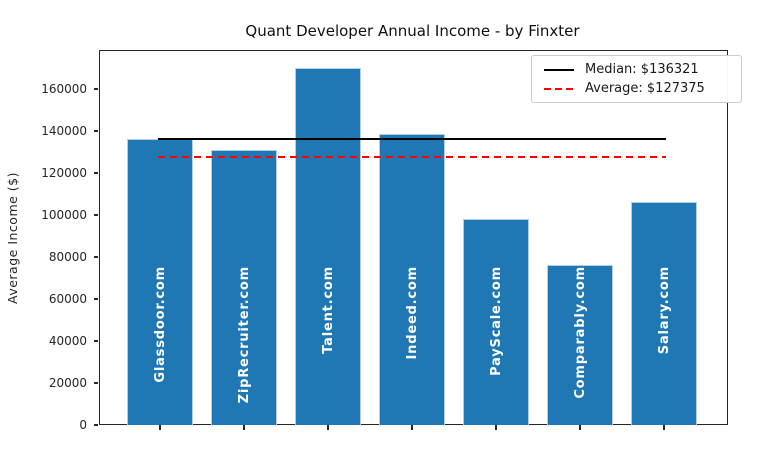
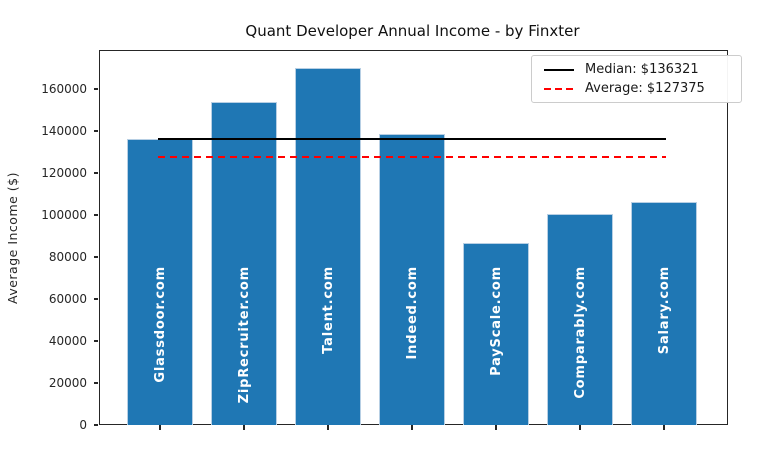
ZipRecruiter.com: 131000 -> 154000
PayScale.com: 98000 -> 86000
Comparably.com: 76000 -> 100000
